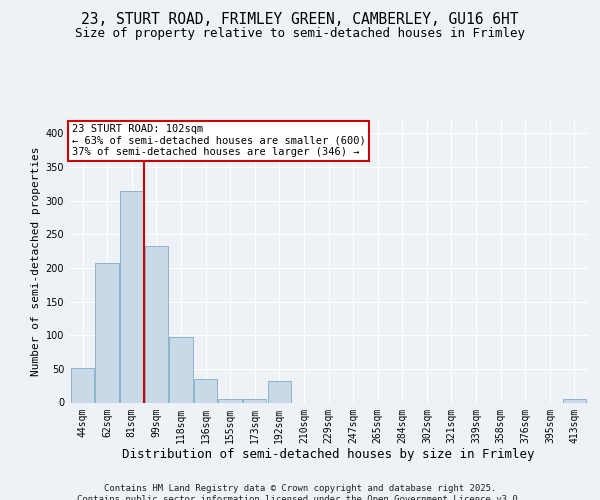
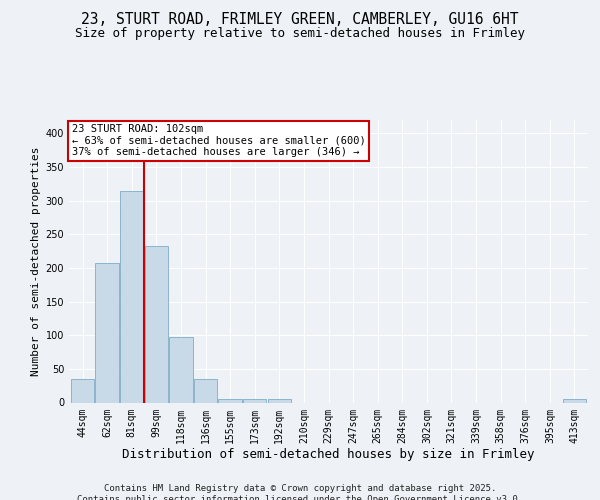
44sqm: 52 -> 35
192sqm: 32 -> 5
